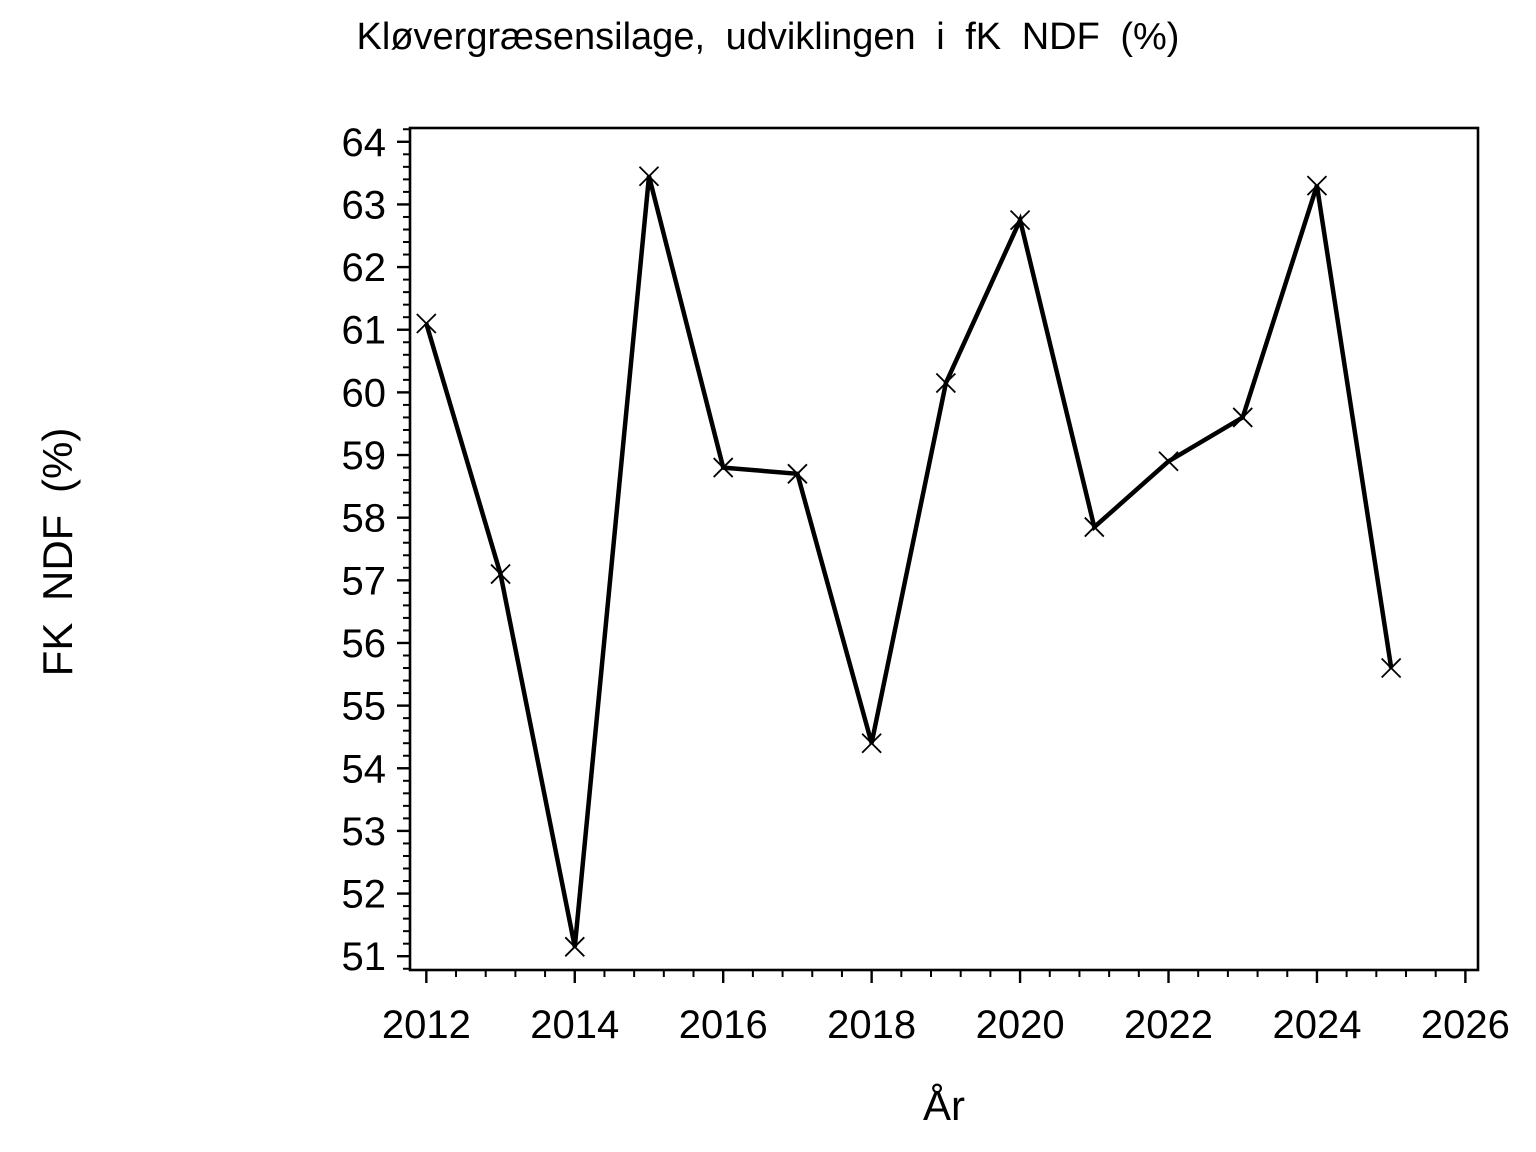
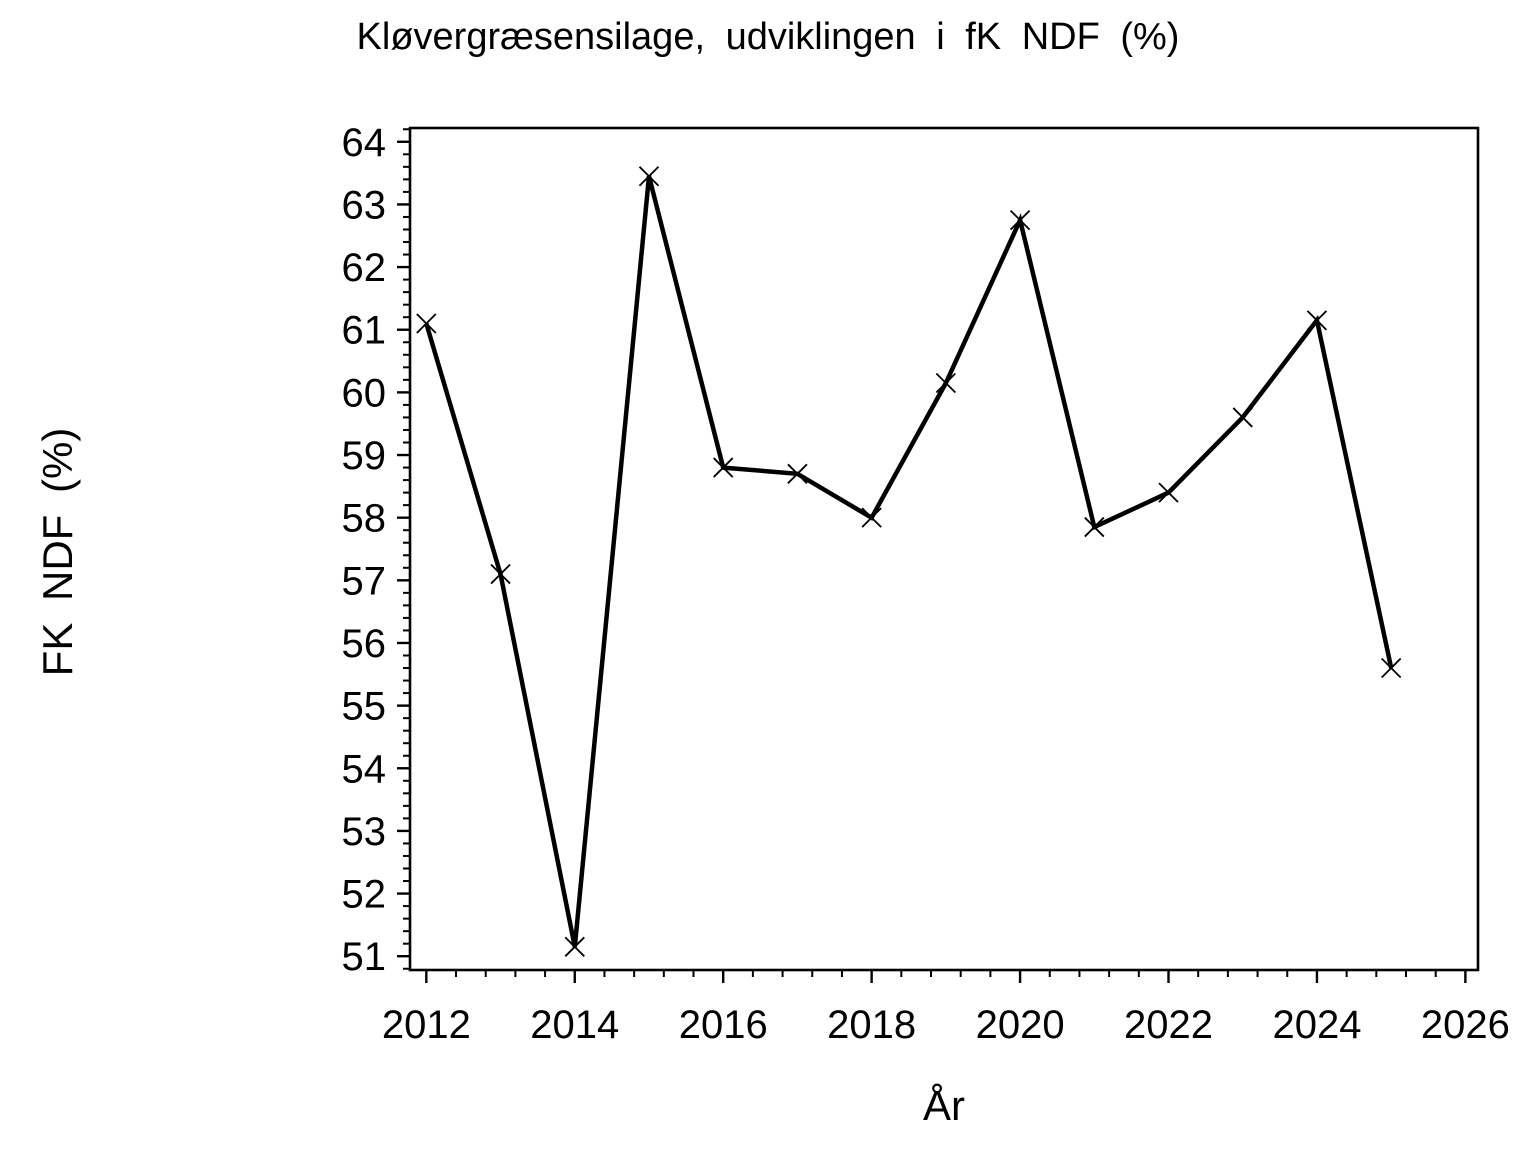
2018: 54.4 -> 58.0
2022: 58.9 -> 58.4
2024: 63.3 -> 61.1
